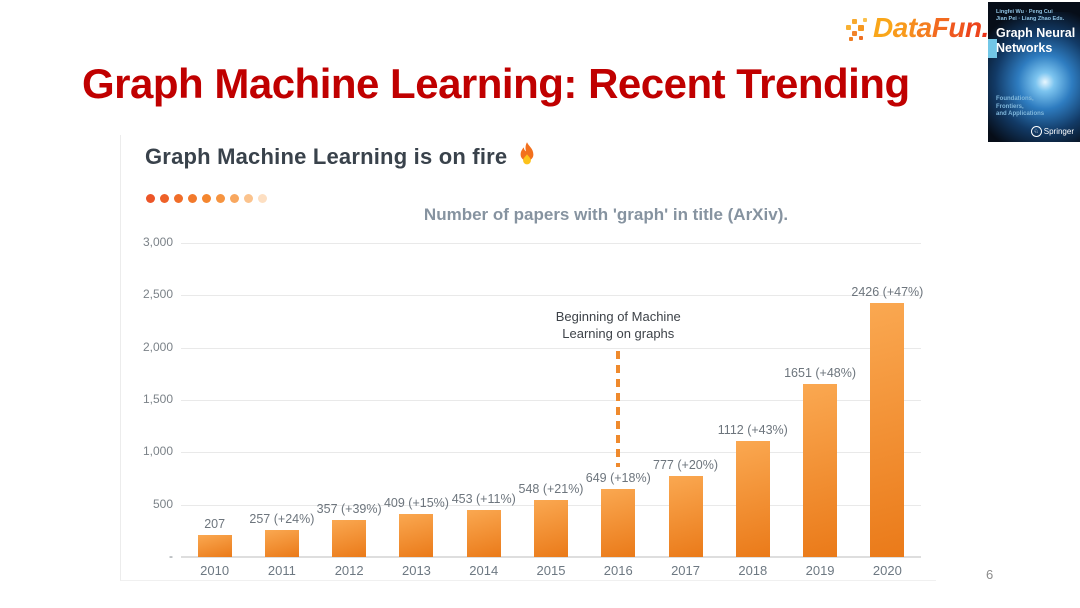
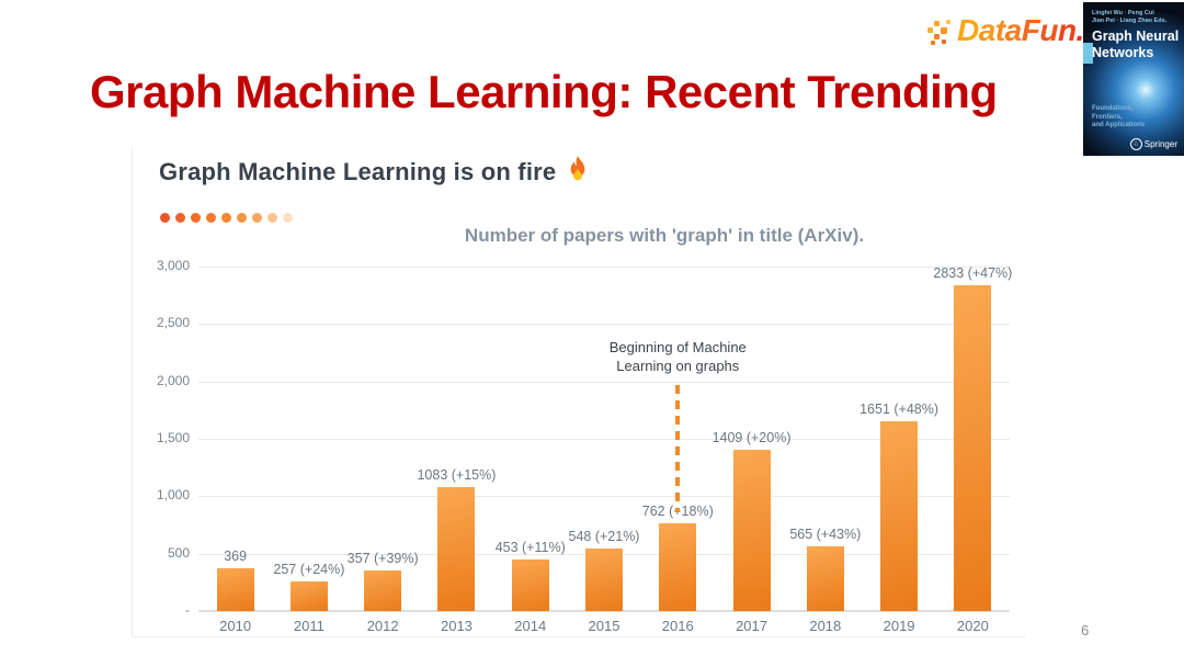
2010: 207 -> 369
2013: 409 -> 1083
2016: 649 -> 762
2017: 777 -> 1409
2018: 1112 -> 565
2020: 2426 -> 2833
